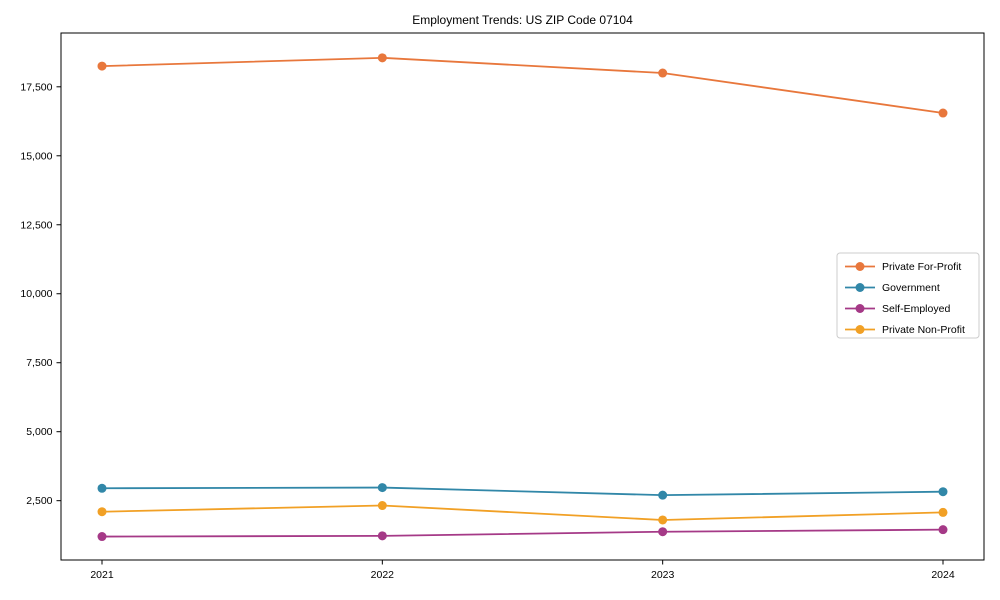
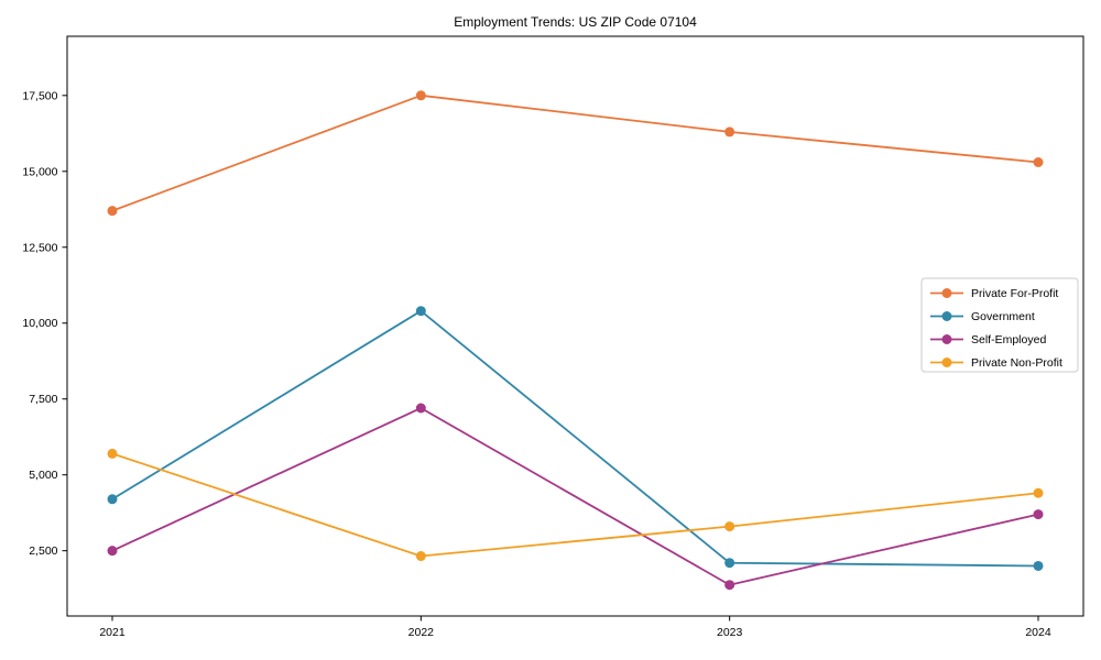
Private For-Profit/2021: 18200 -> 13700
Government/2021: 3000 -> 4200
Self-Employed/2021: 1200 -> 2500
Private Non-Profit/2021: 2100 -> 5700
Private For-Profit/2022: 18600 -> 17500
Government/2022: 3000 -> 10400
Self-Employed/2022: 1200 -> 7200
Private For-Profit/2023: 18000 -> 16300
Government/2023: 2700 -> 2100
Private Non-Profit/2023: 1800 -> 3300
Private For-Profit/2024: 16600 -> 15300
Government/2024: 2800 -> 2000
Self-Employed/2024: 1400 -> 3700
Private Non-Profit/2024: 2100 -> 4400
